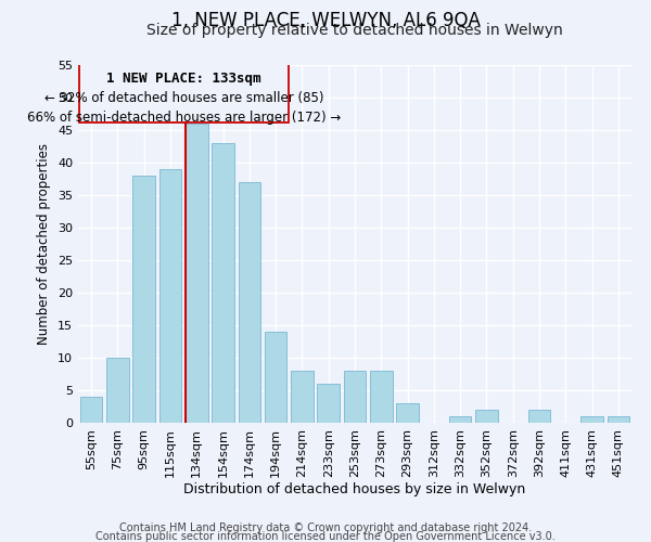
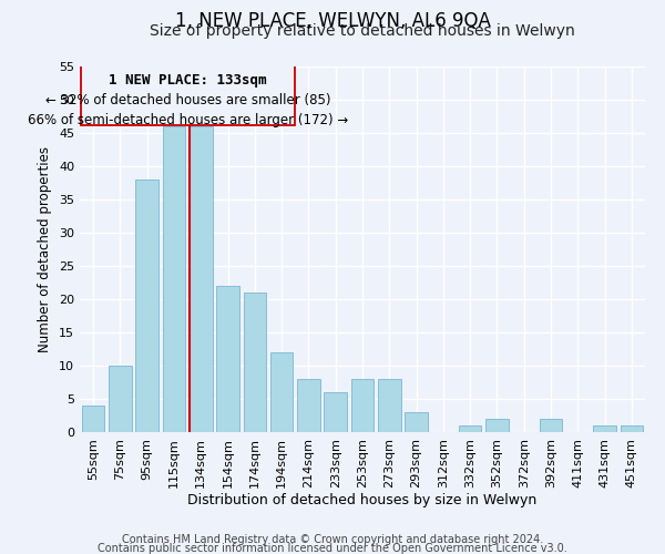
115sqm: 39 -> 46
154sqm: 43 -> 22
174sqm: 37 -> 21
194sqm: 14 -> 12
